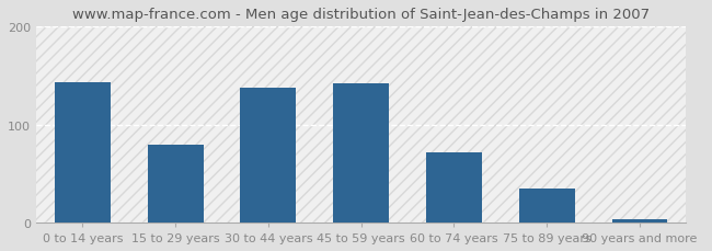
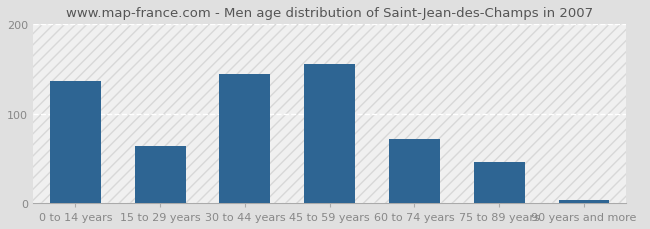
0 to 14 years: 143 -> 136
15 to 29 years: 80 -> 64
30 to 44 years: 138 -> 144
45 to 59 years: 142 -> 156
75 to 89 years: 35 -> 46
